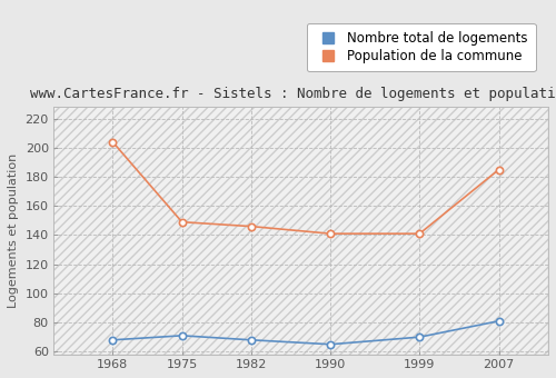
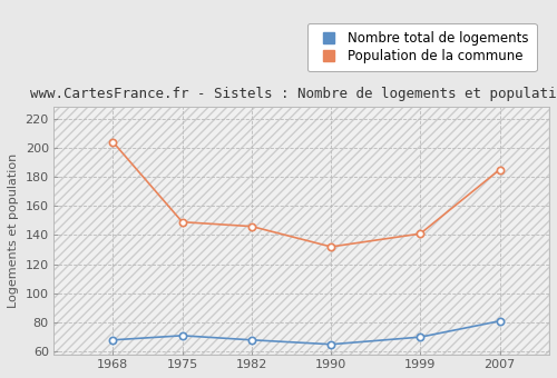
Population de la commune/1990: 141 -> 132
